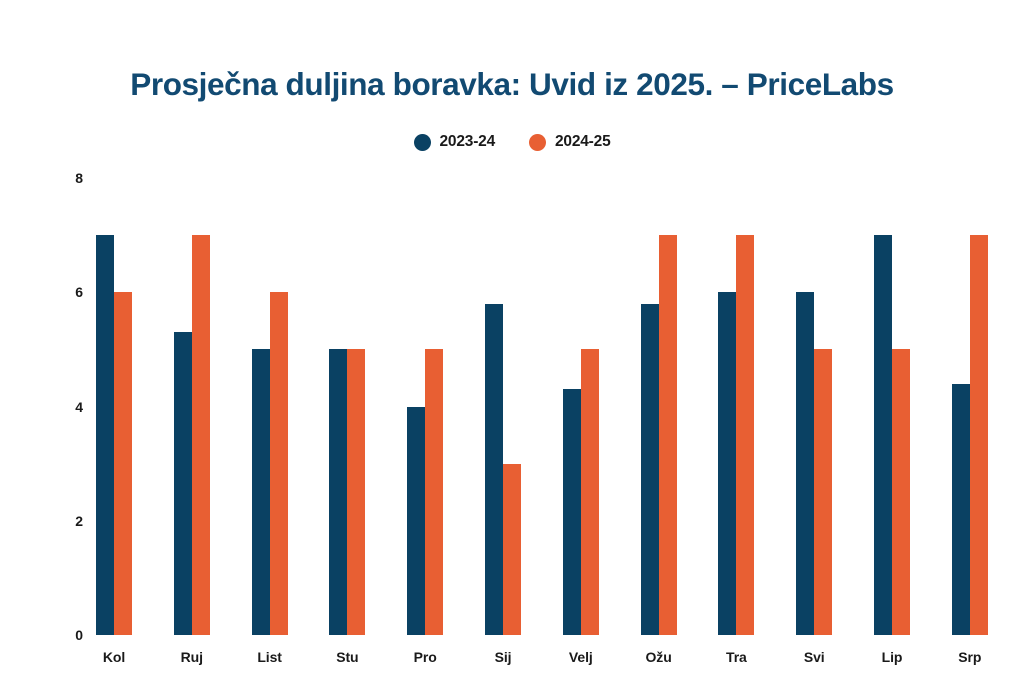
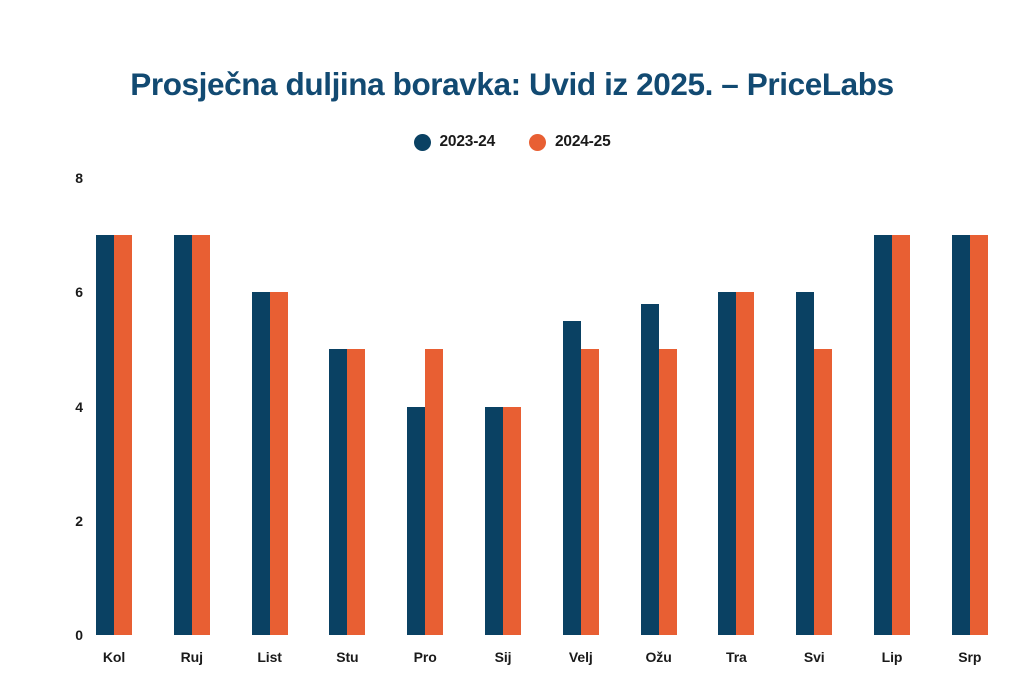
2024-25/Kol: 6 -> 7
2023-24/Ruj: 5.3 -> 7.0
2023-24/List: 5.0 -> 6.0
2023-24/Sij: 5.8 -> 4.0
2024-25/Sij: 3 -> 4
2023-24/Velj: 4.3 -> 5.5
2024-25/Ožu: 7 -> 5
2024-25/Tra: 7 -> 6
2024-25/Lip: 5 -> 7
2023-24/Srp: 4.4 -> 7.0
